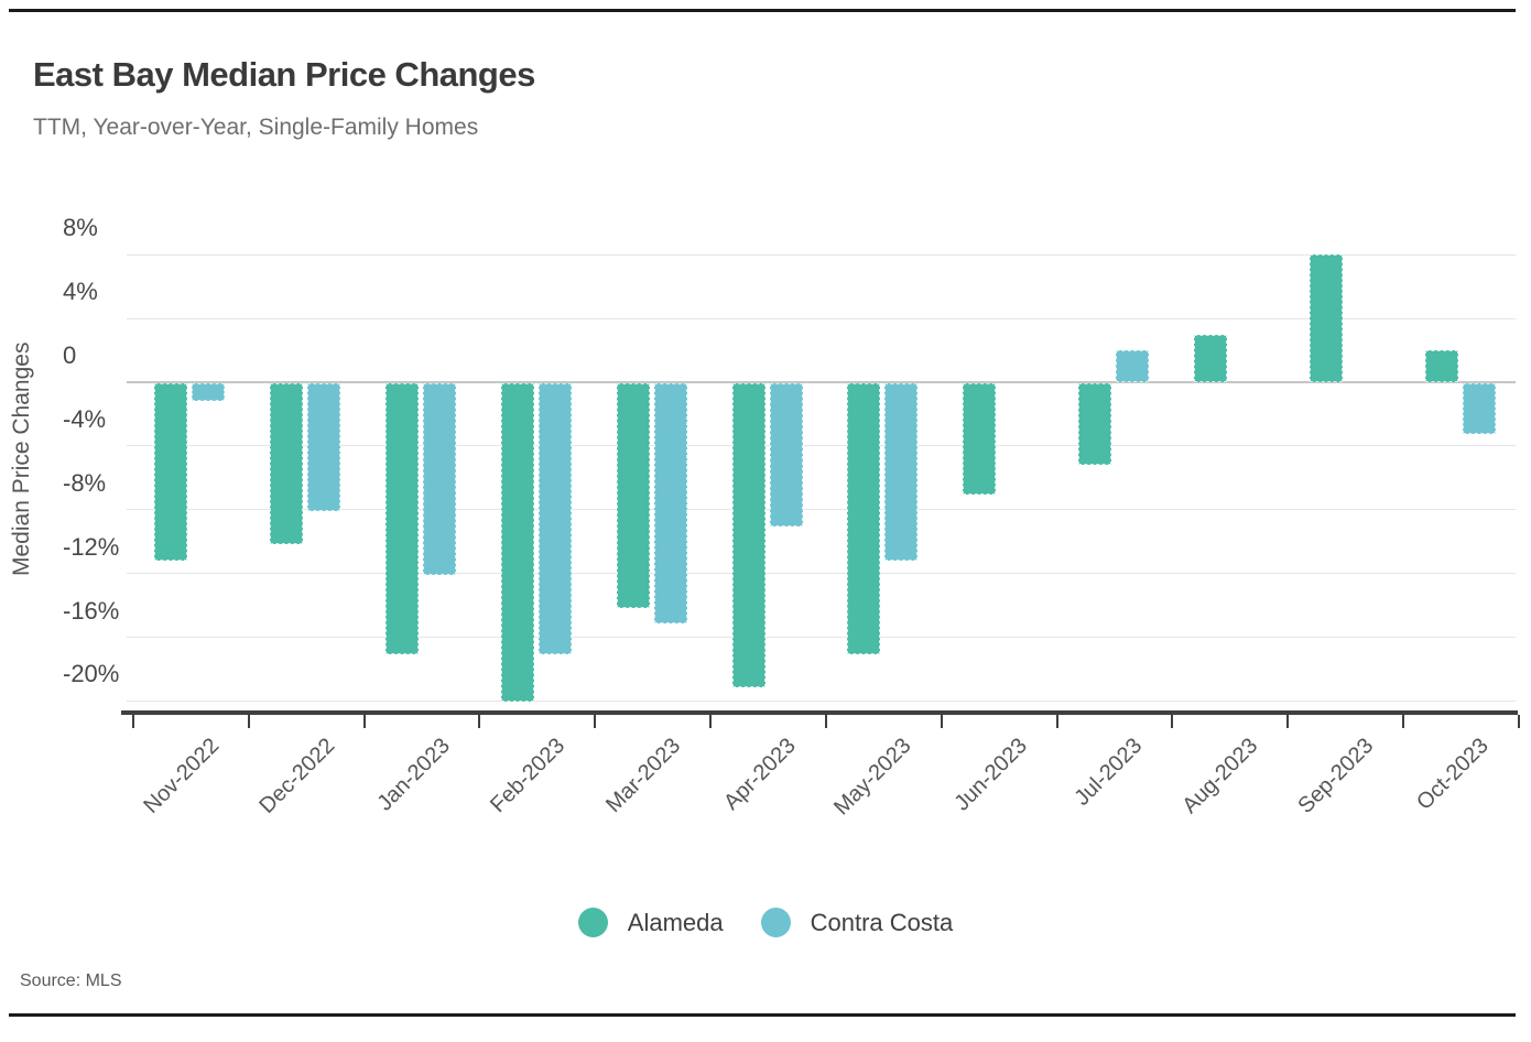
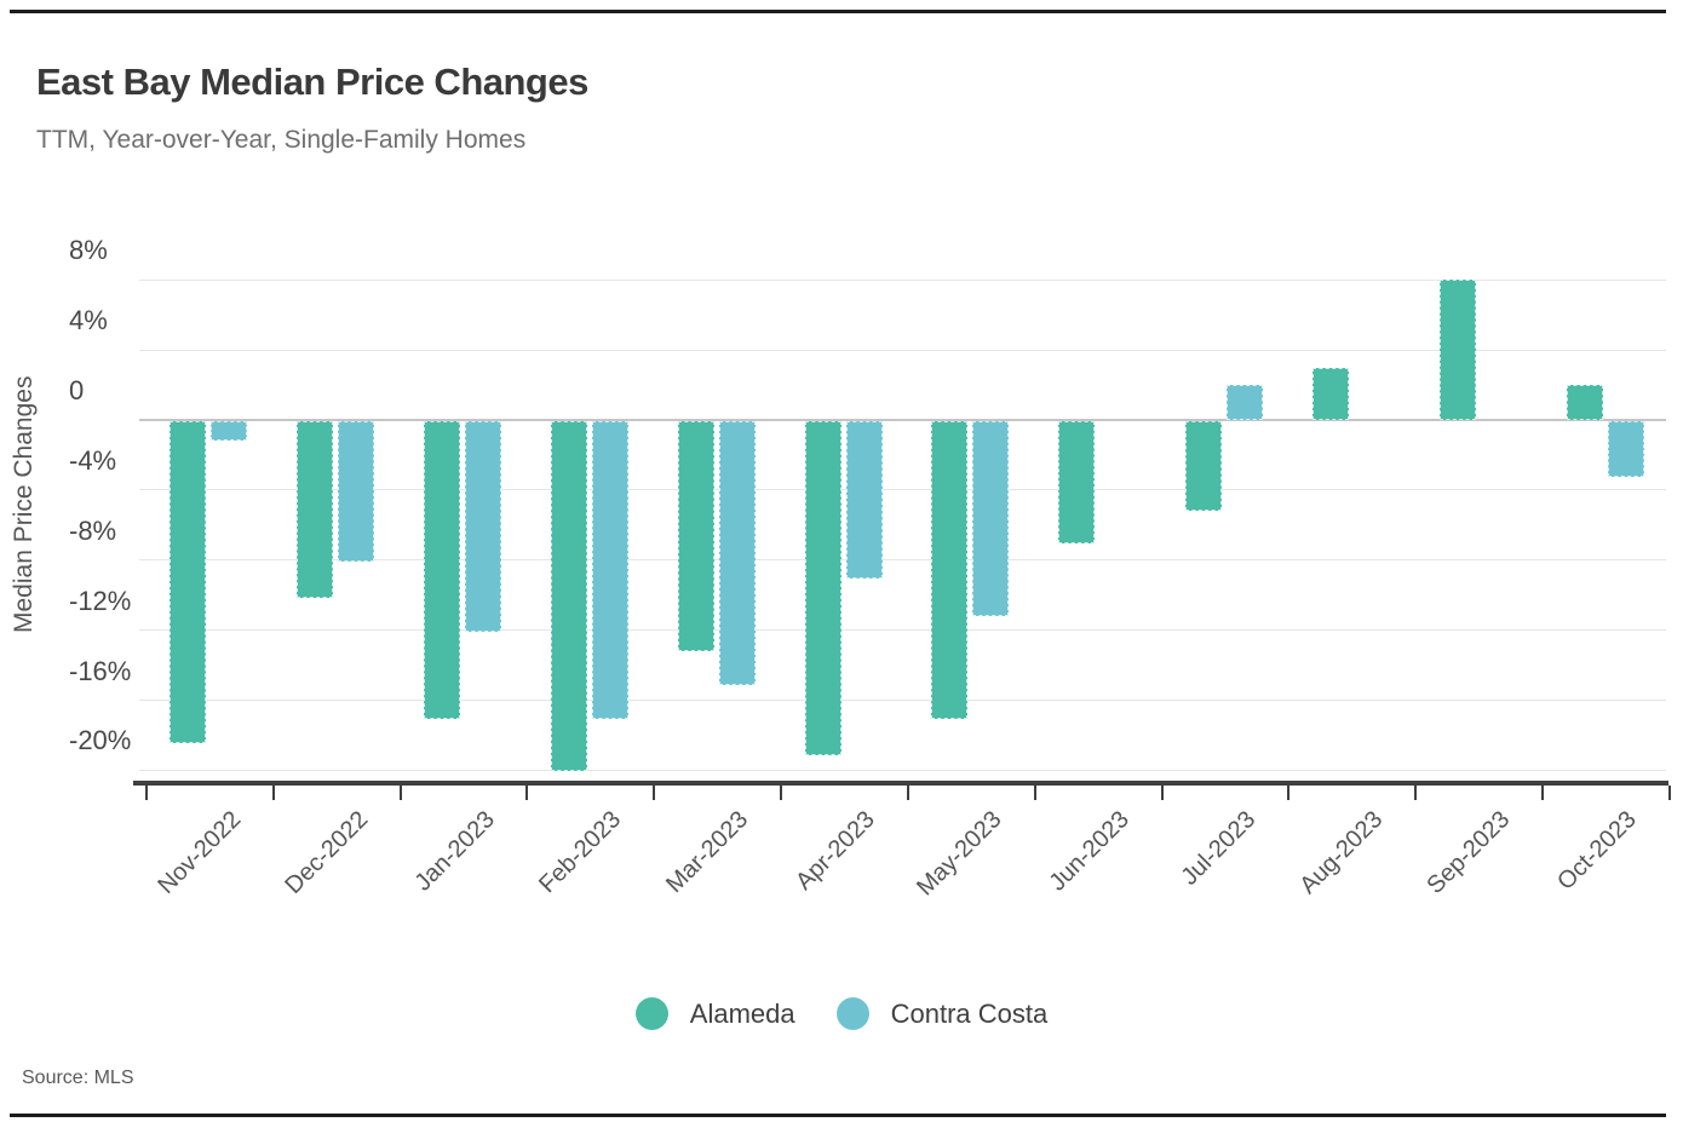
Alameda/Nov-2022: -11.1% -> -18.4%
Alameda/Mar-2023: -14.1% -> -13.1%
